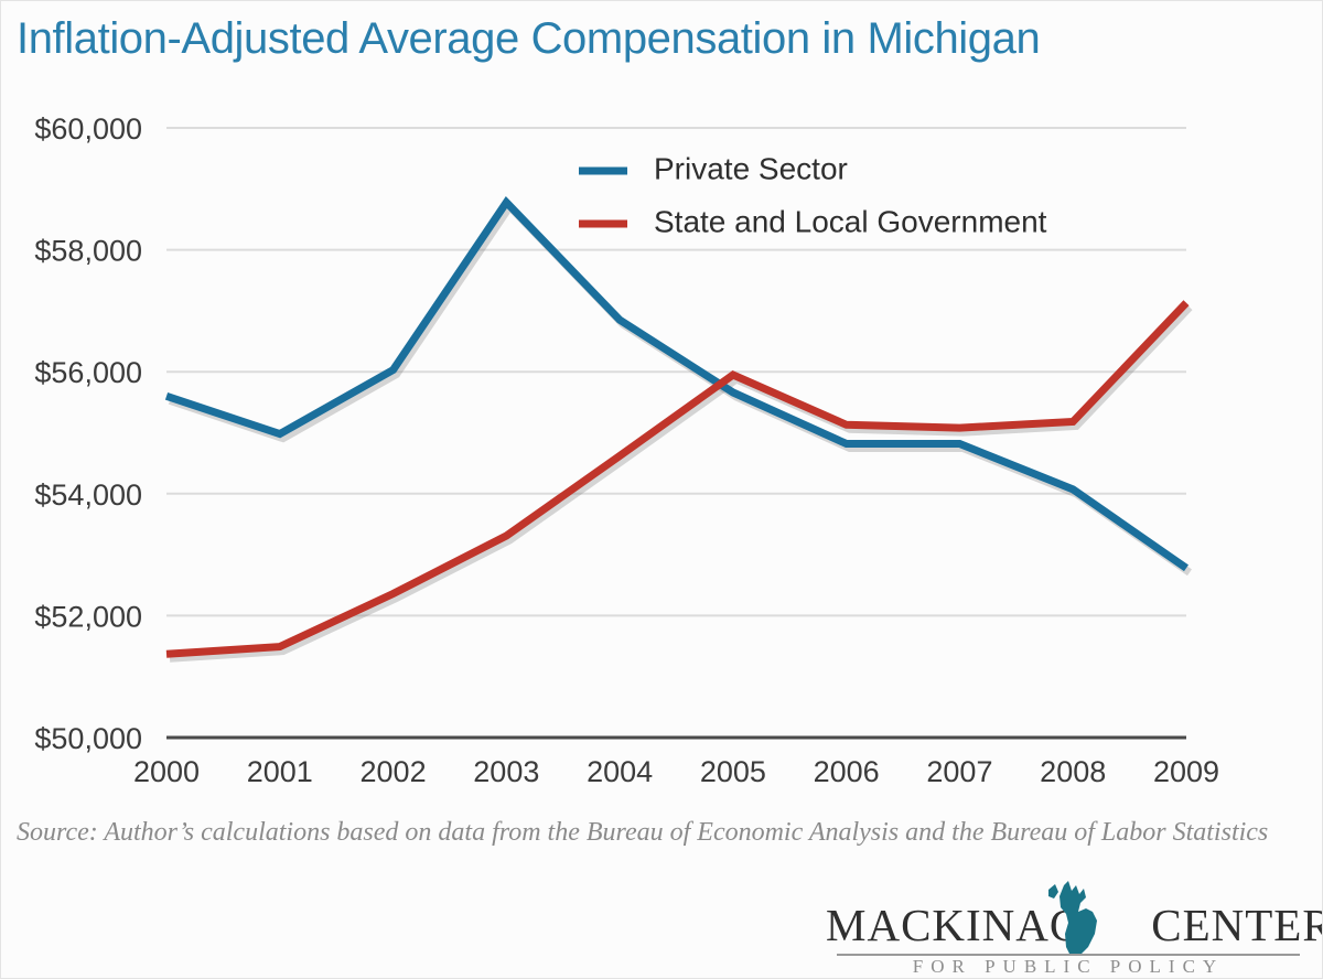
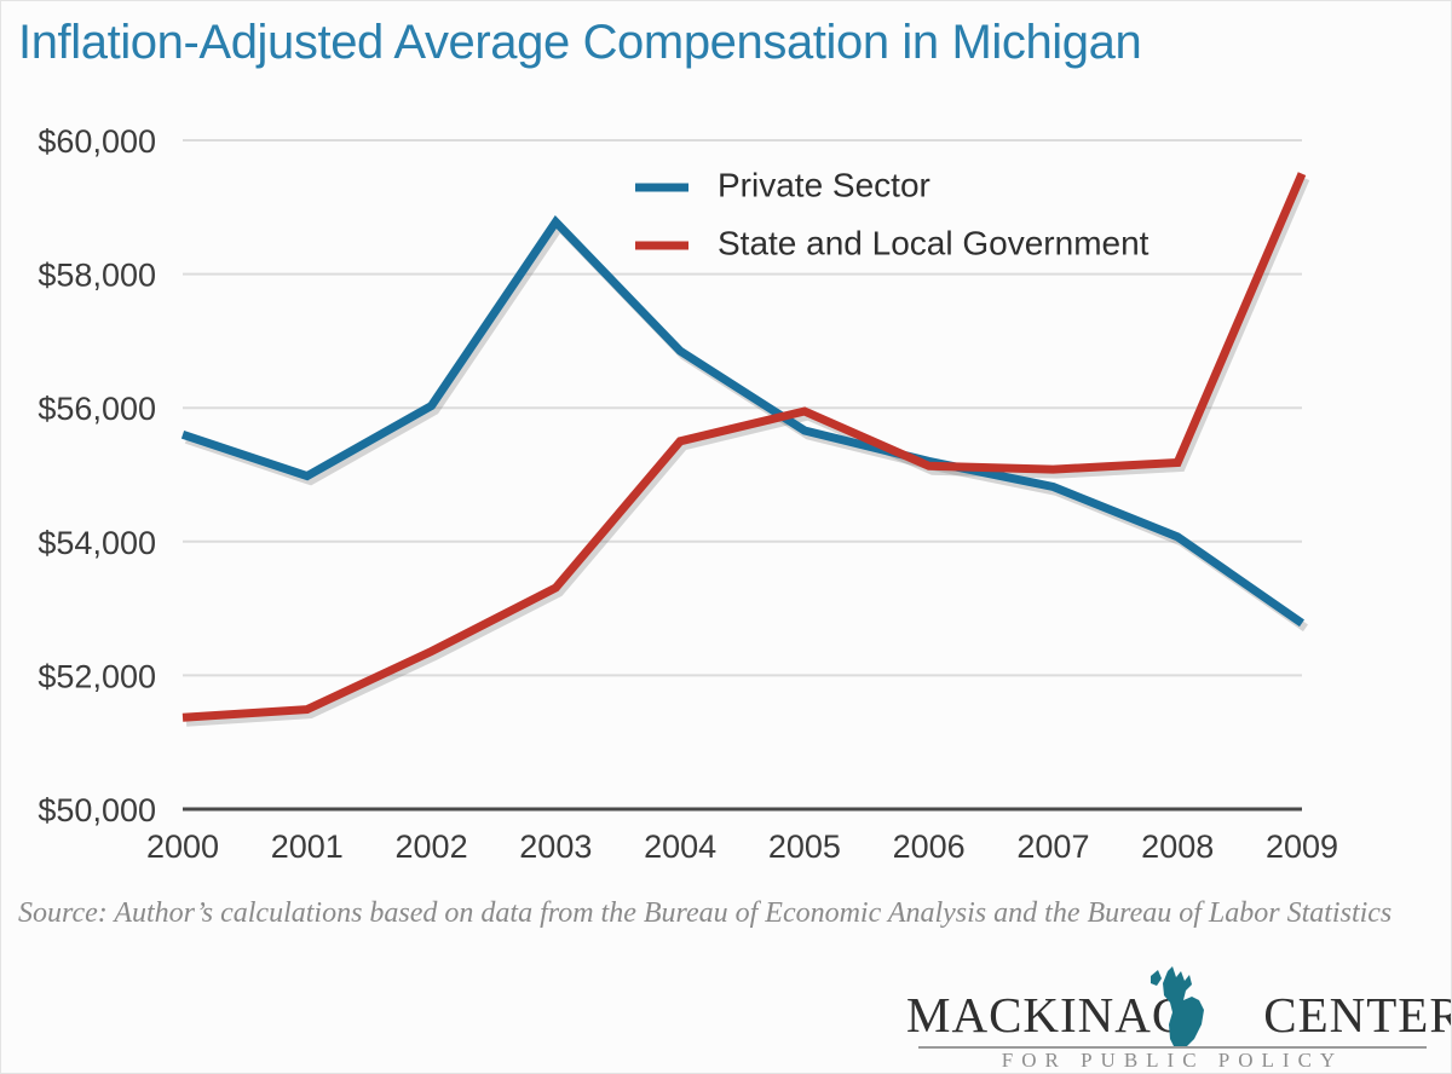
State and Local Government/2004: $54600 -> $55500
Private Sector/2006: $54800 -> $55200
State and Local Government/2009: $57100 -> $59500
